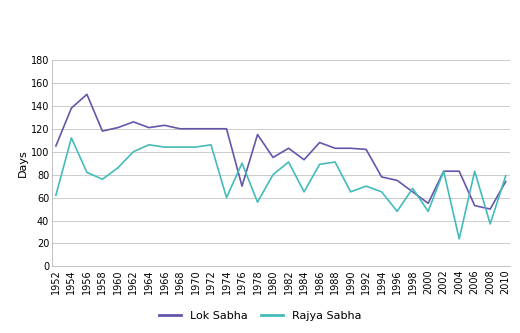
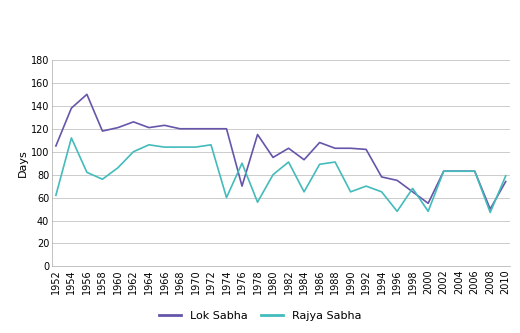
Rajya Sabha/2004: 24 -> 83
Lok Sabha/2006: 53 -> 83
Rajya Sabha/2008: 37 -> 47
